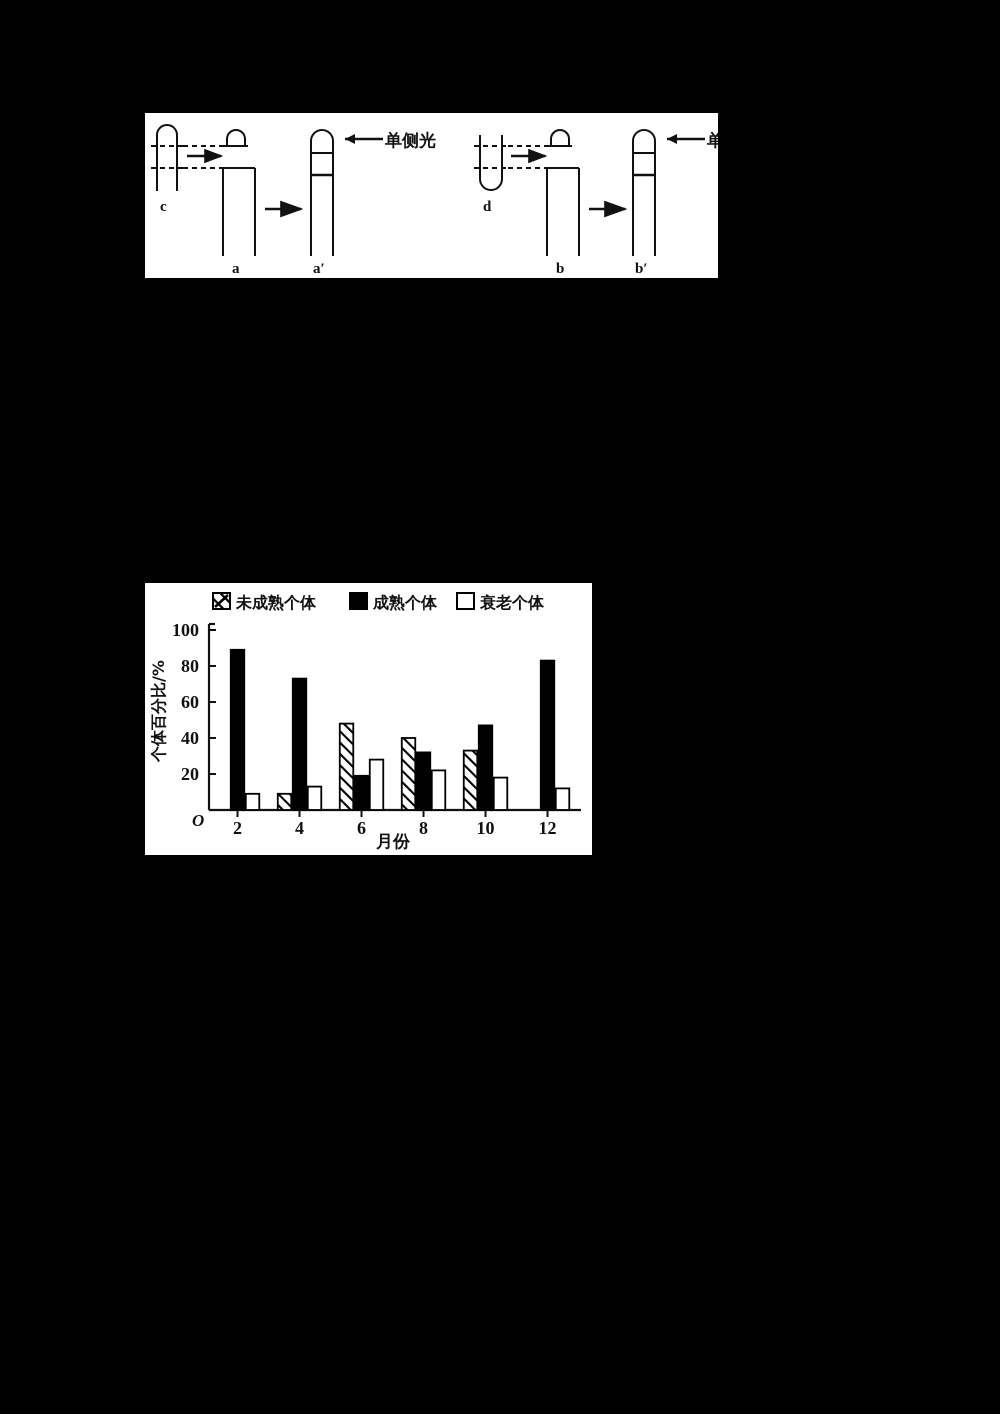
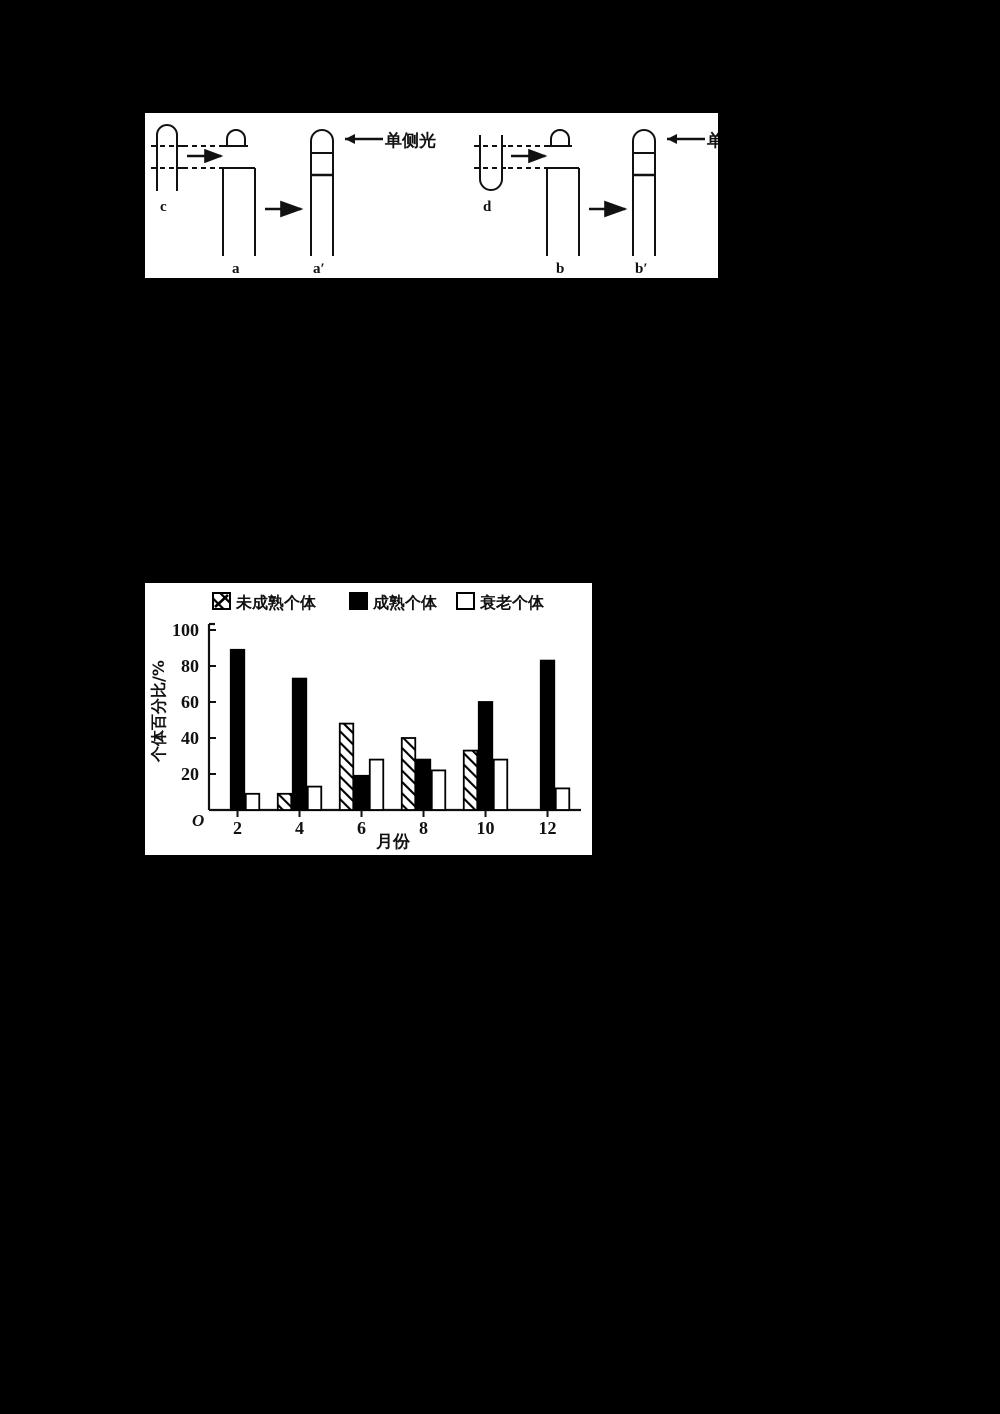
成熟个体/8: 32 -> 28
成熟个体/10: 47 -> 60
衰老个体/10: 18 -> 28
